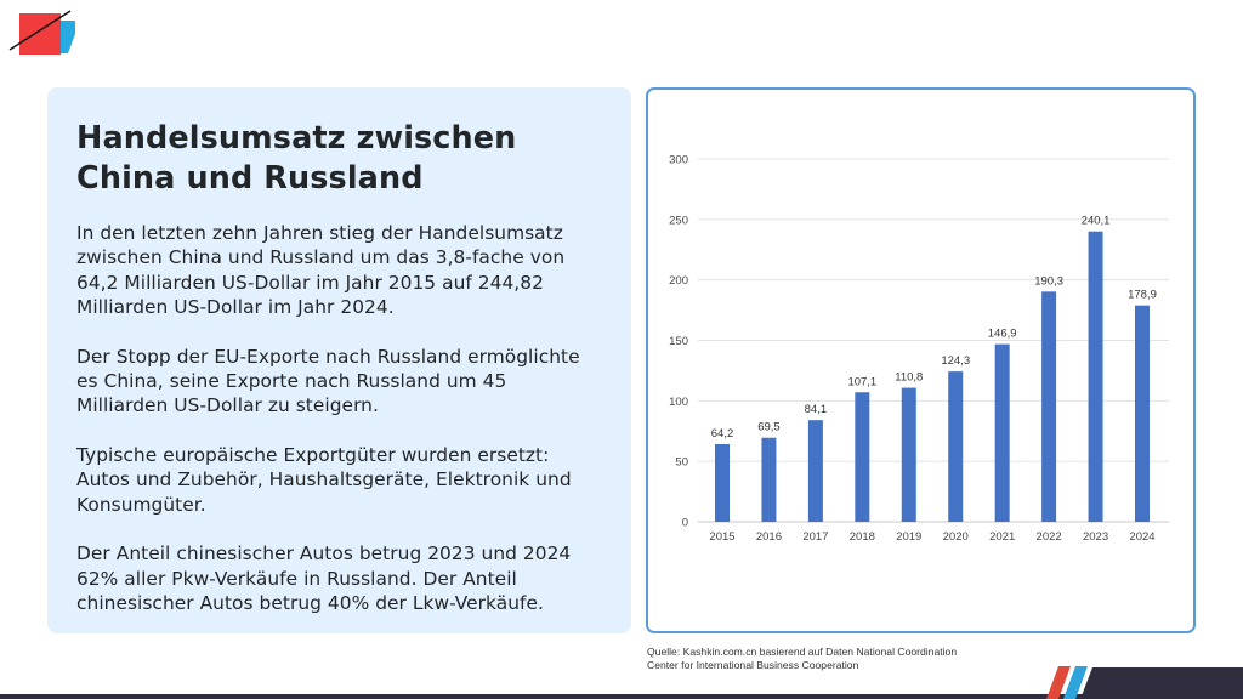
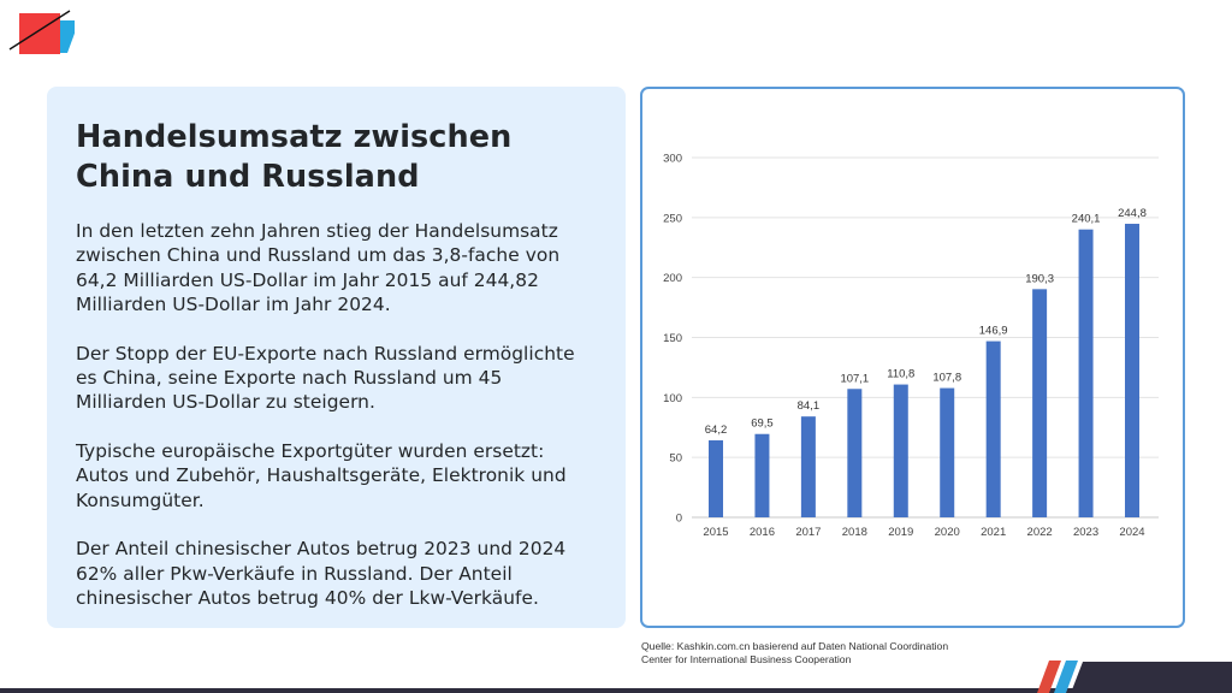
2020: 124,3 -> 107,8
2024: 178,9 -> 244,8
